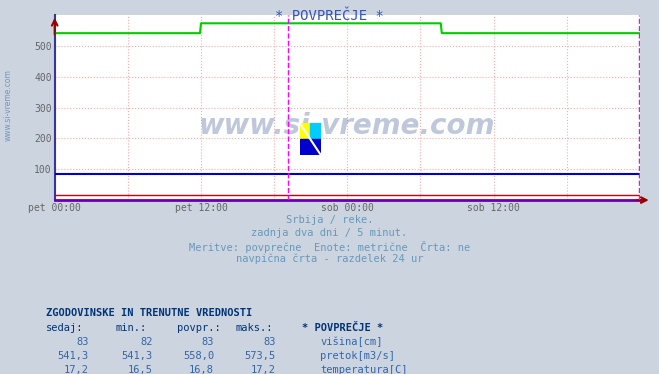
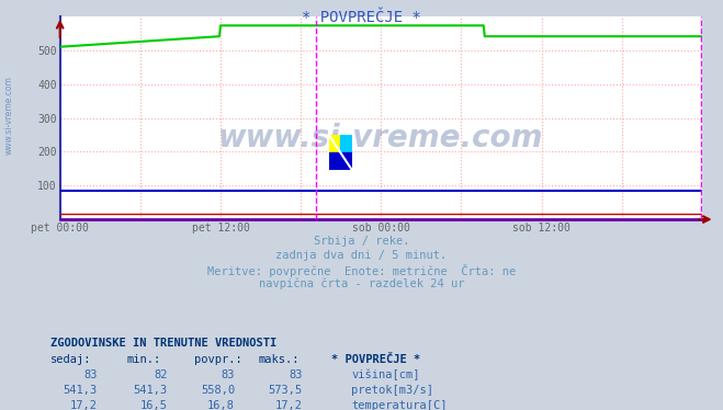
pet 00:00: 541 -> 510
